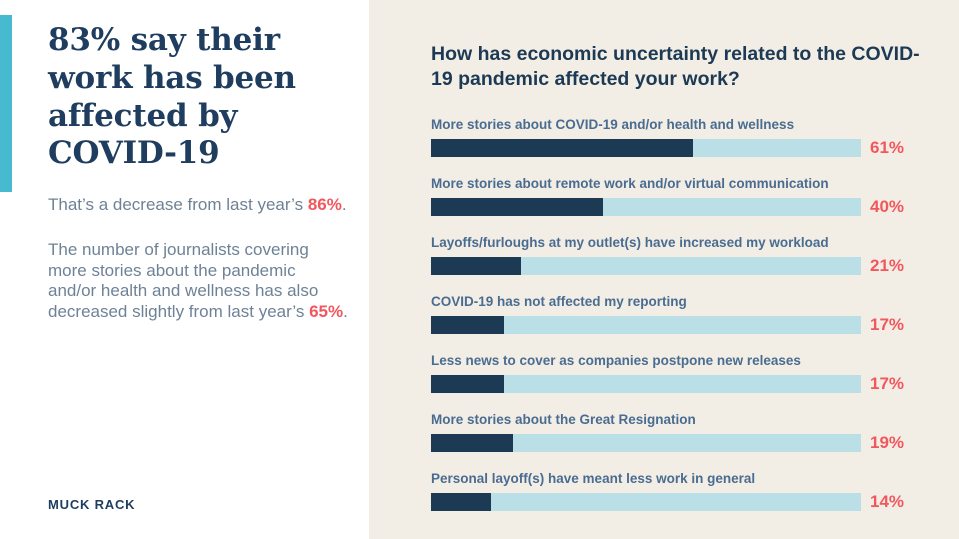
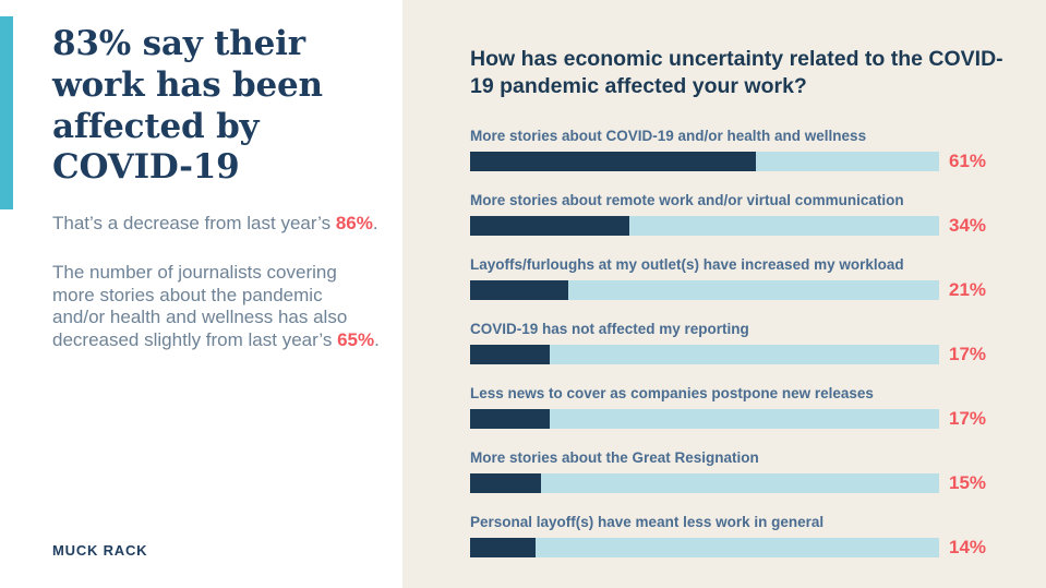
More stories about remote work and/or virtual communication: 40% -> 34%
More stories about the Great Resignation: 19% -> 15%
